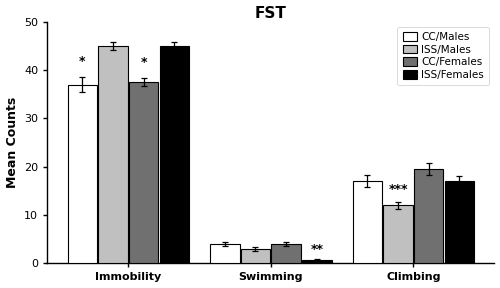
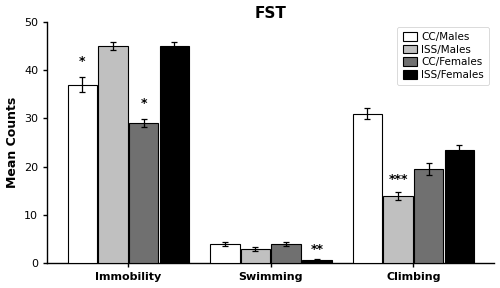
CC/Females/Immobility: 37.5 -> 29.0
CC/Males/Climbing: 17 -> 31
ISS/Males/Climbing: 12 -> 14
ISS/Females/Climbing: 17.0 -> 23.5
